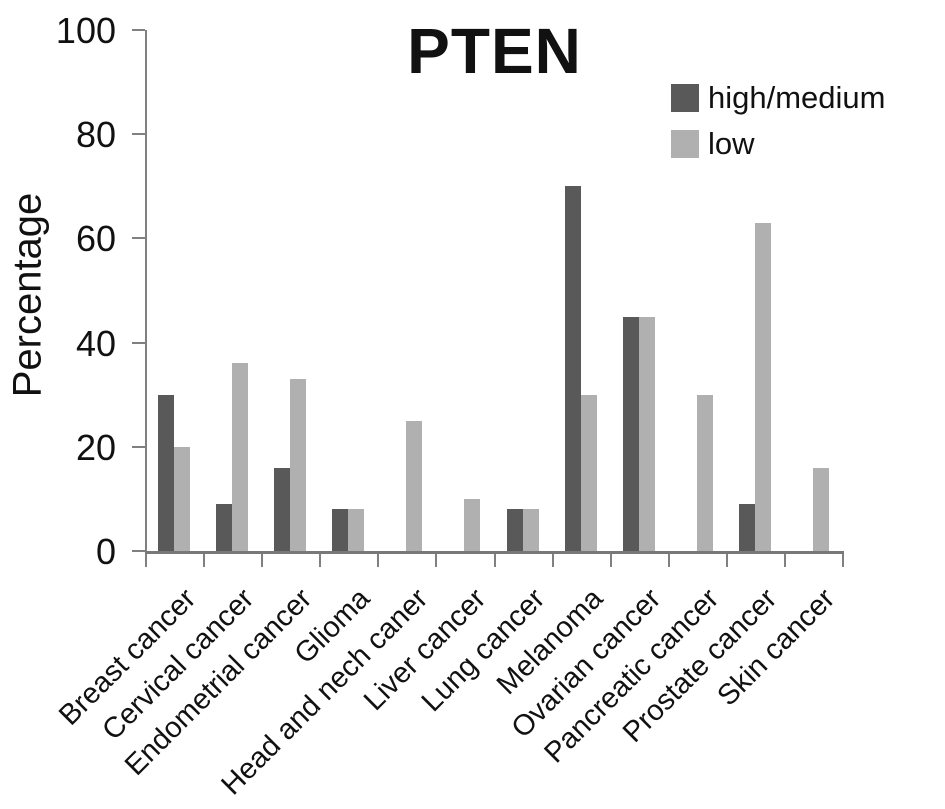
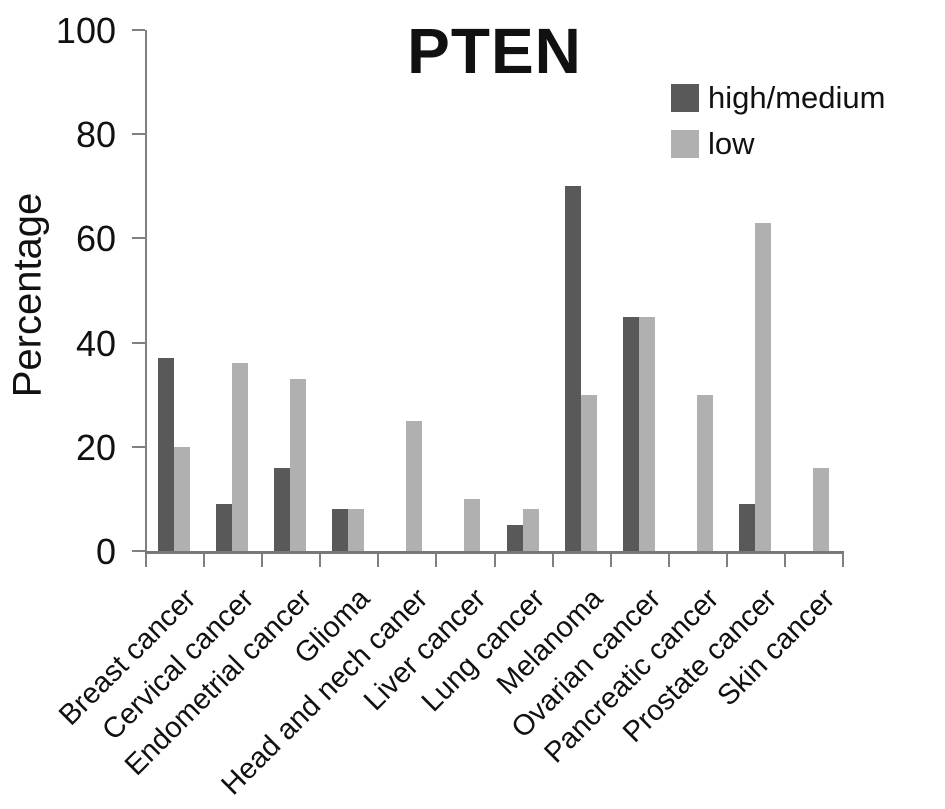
high/medium/Breast cancer: 30 -> 37
high/medium/Lung cancer: 8 -> 5
